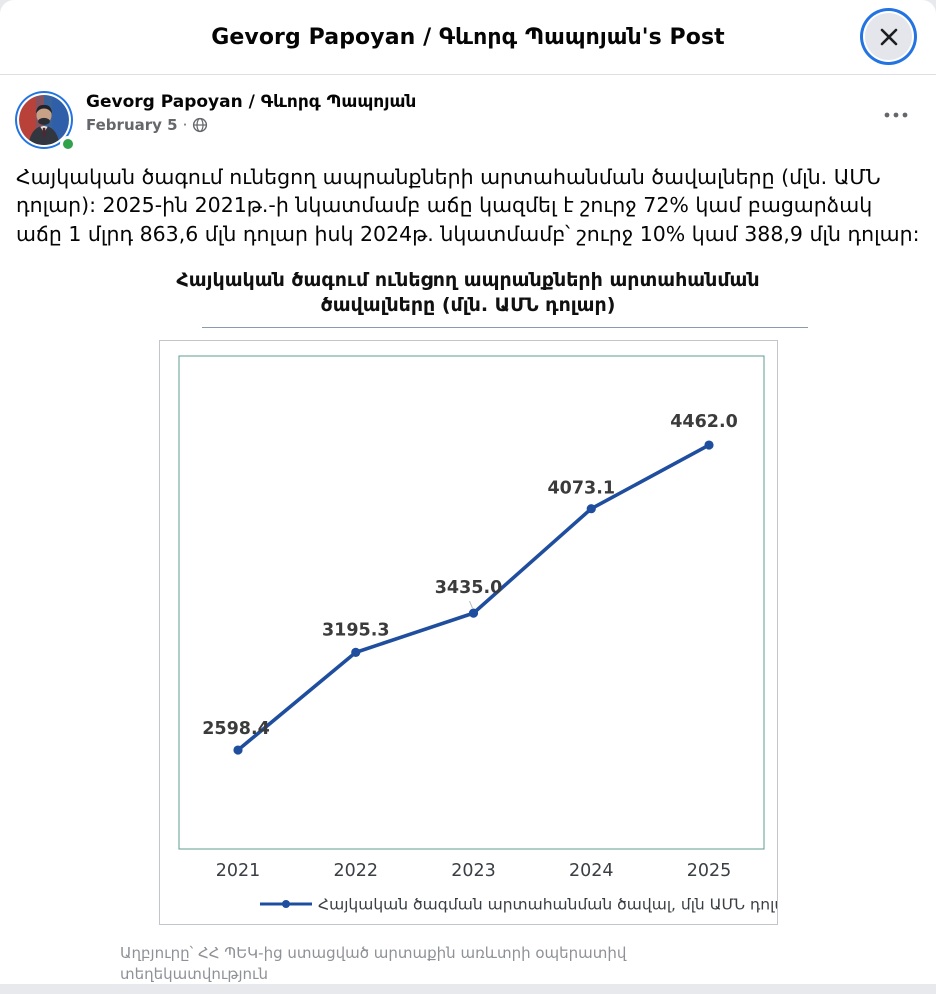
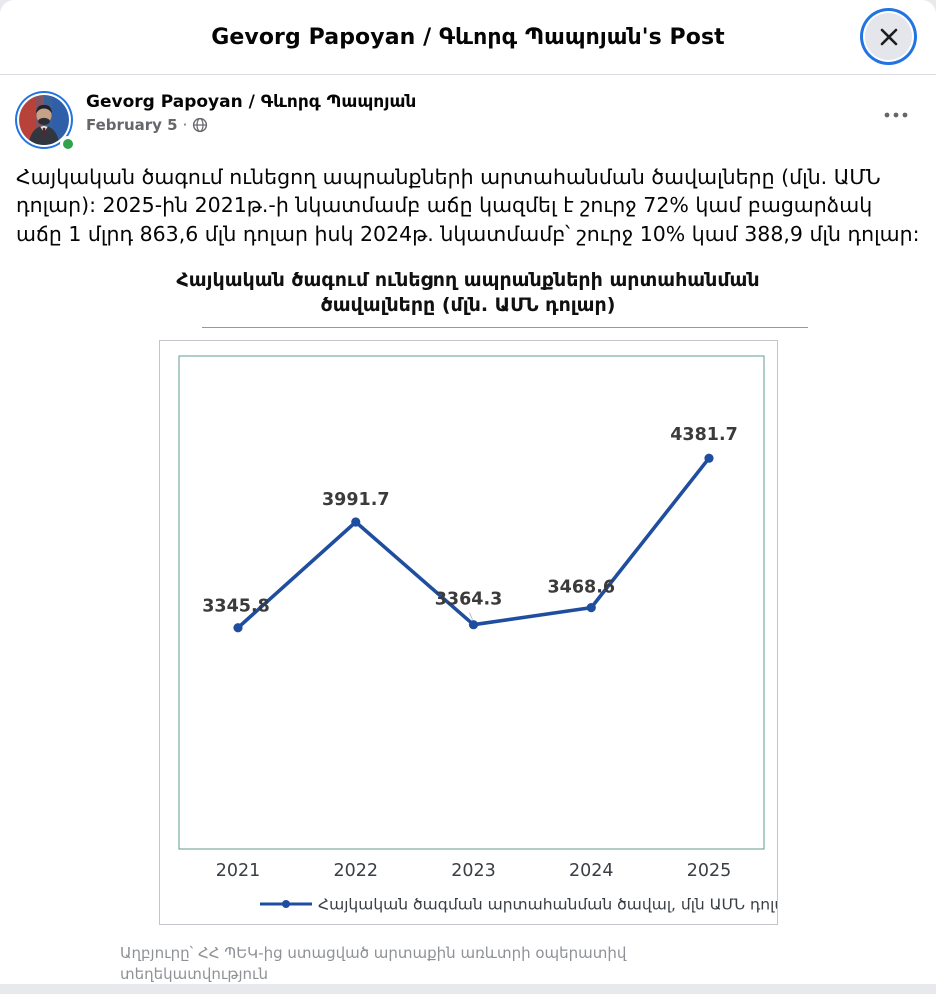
2021: 2598.4 -> 3345.8
2022: 3195.3 -> 3991.7
2023: 3435.0 -> 3364.3
2024: 4073.1 -> 3468.6
2025: 4462.0 -> 4381.7
